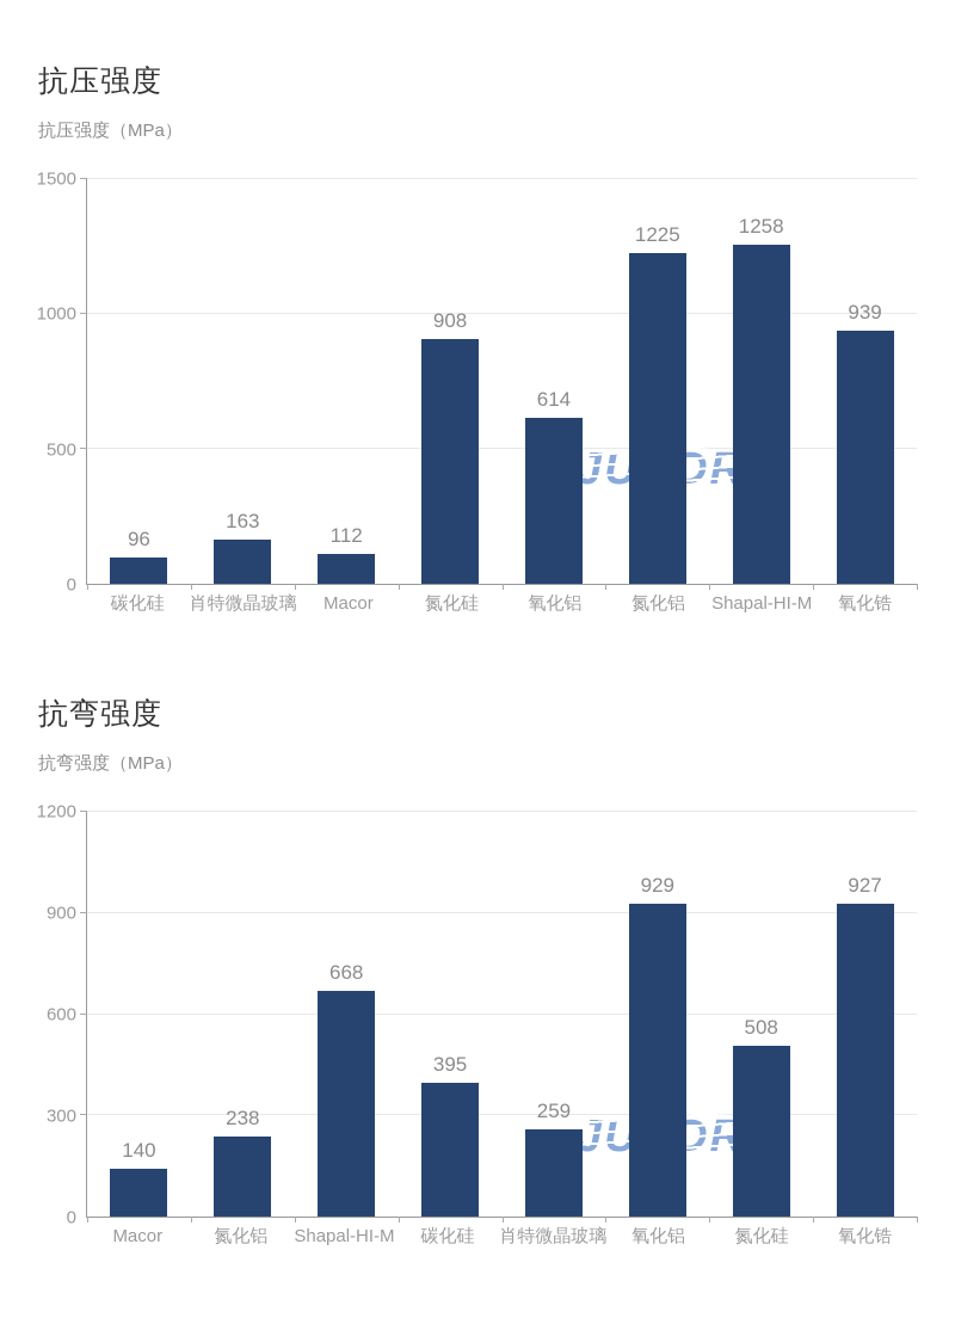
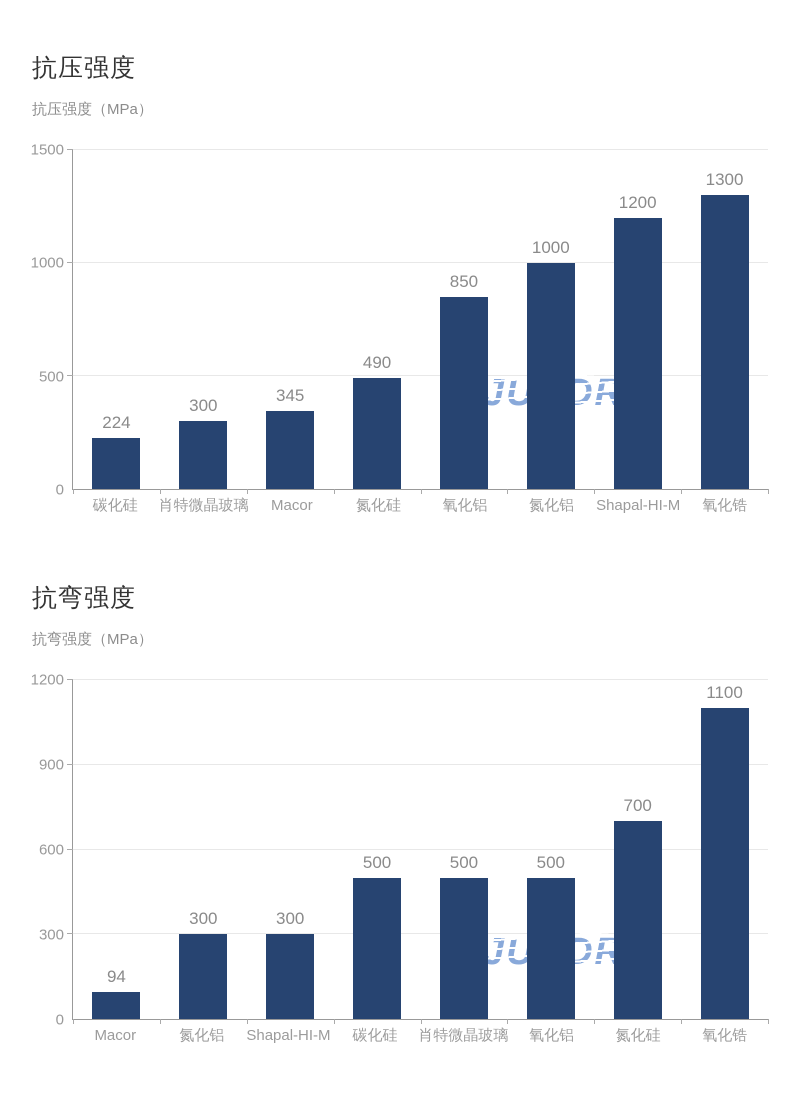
抗压强度/碳化硅: 96 -> 224
抗压强度/肖特微晶玻璃: 163 -> 300
抗压强度/Macor: 112 -> 345
抗压强度/氮化硅: 908 -> 490
抗压强度/氧化铝: 614 -> 850
抗压强度/氮化铝: 1225 -> 1000
抗压强度/Shapal-HI-M: 1258 -> 1200
抗压强度/氧化锆: 939 -> 1300
抗弯强度/Macor: 140 -> 94
抗弯强度/氮化铝: 238 -> 300
抗弯强度/Shapal-HI-M: 668 -> 300
抗弯强度/碳化硅: 395 -> 500
抗弯强度/肖特微晶玻璃: 259 -> 500
抗弯强度/氧化铝: 929 -> 500
抗弯强度/氮化硅: 508 -> 700
抗弯强度/氧化锆: 927 -> 1100
